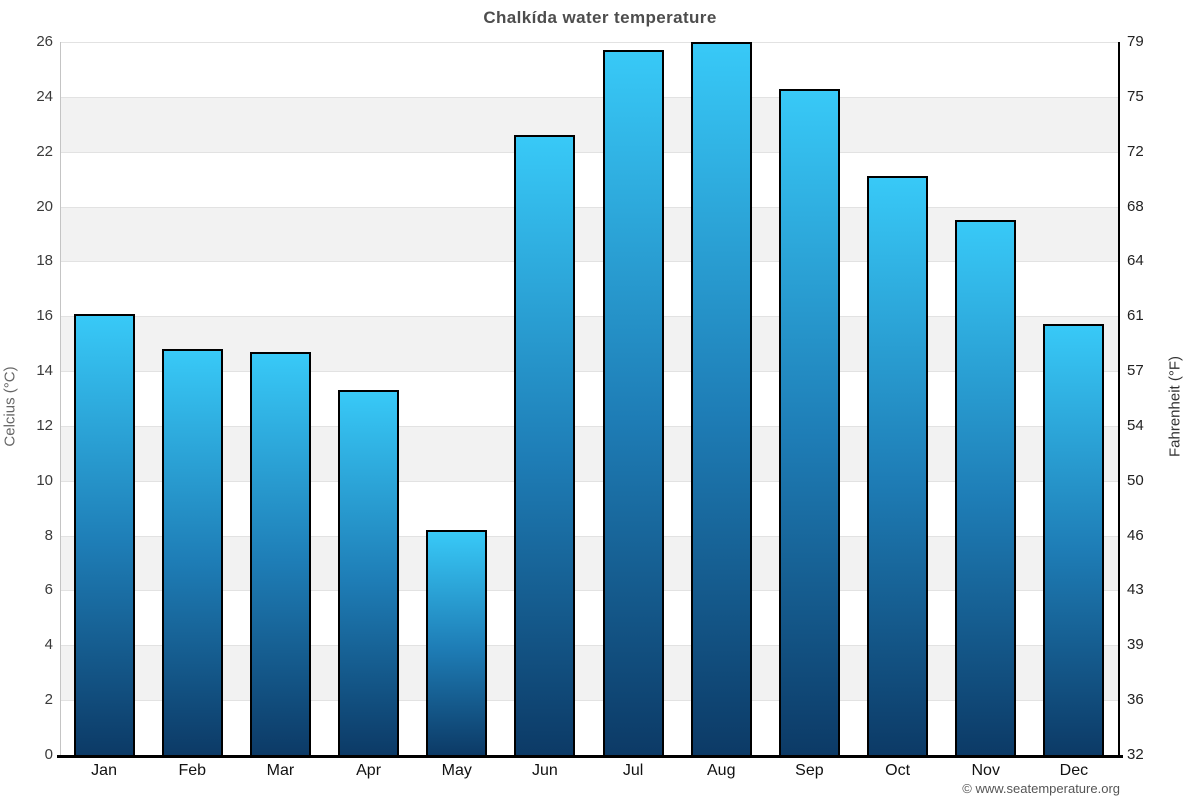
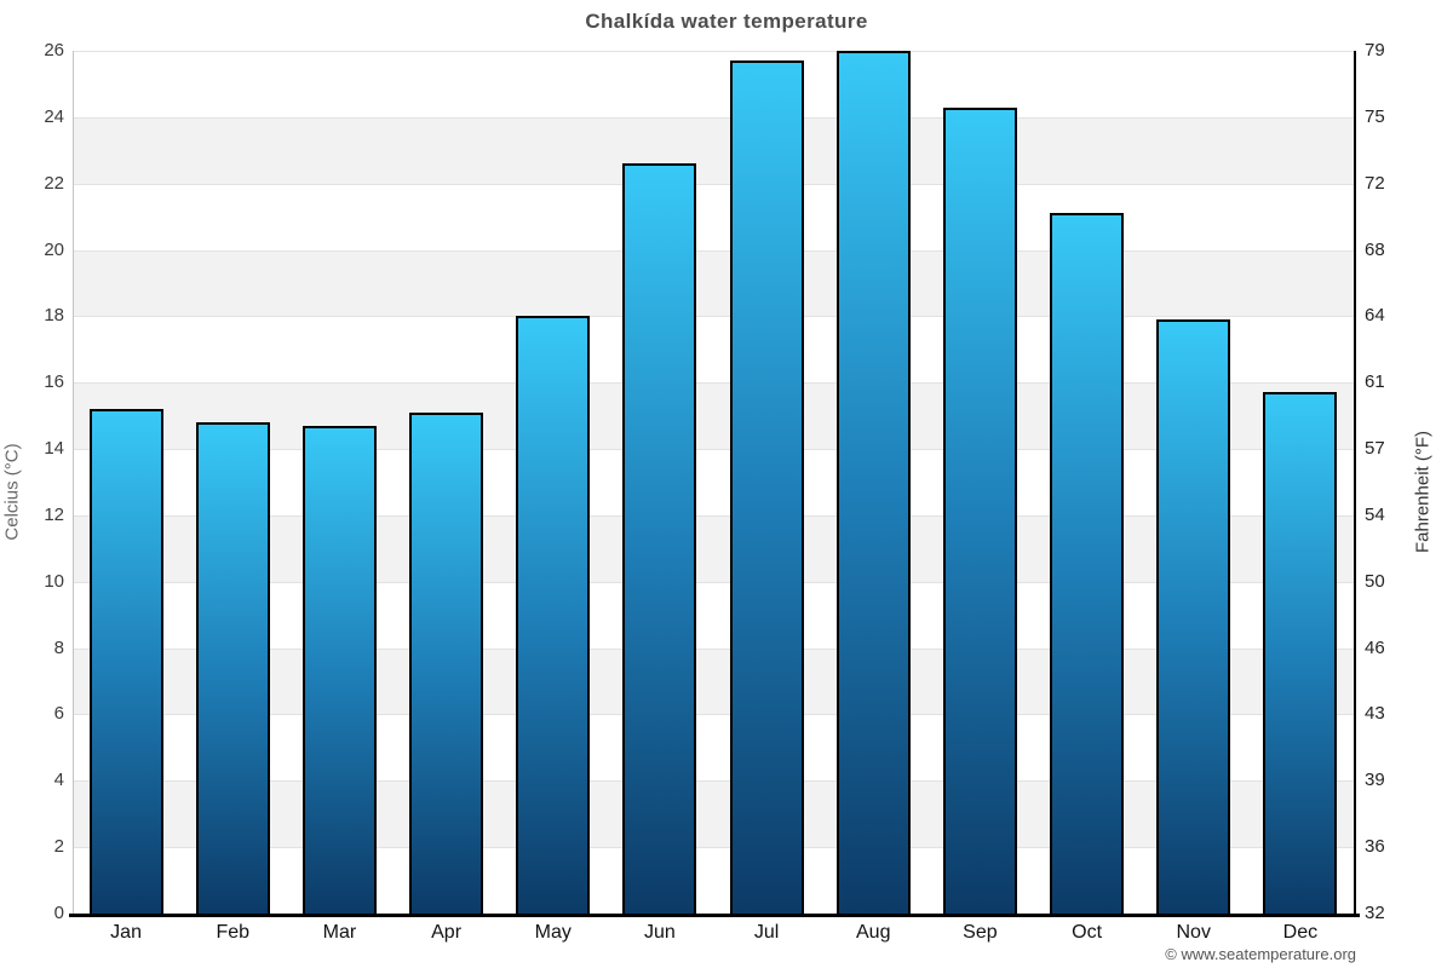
Jan: 16.1 -> 15.2
Apr: 13.3 -> 15.1
May: 8.2 -> 18.0
Nov: 19.5 -> 17.9
